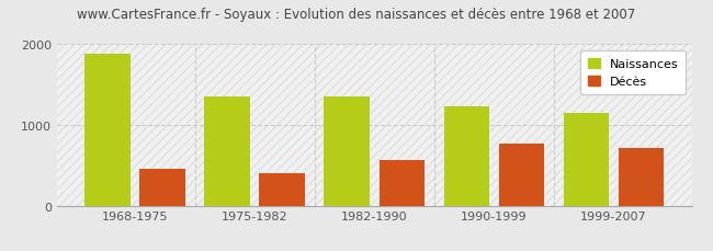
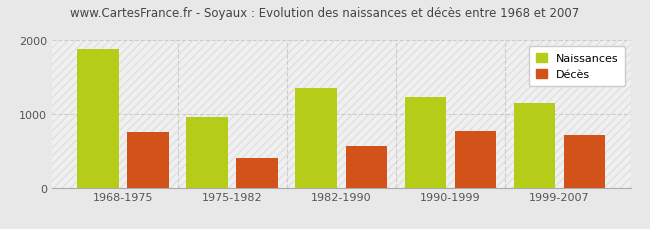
Décès/1968-1975: 460 -> 760
Naissances/1975-1982: 1360 -> 960
